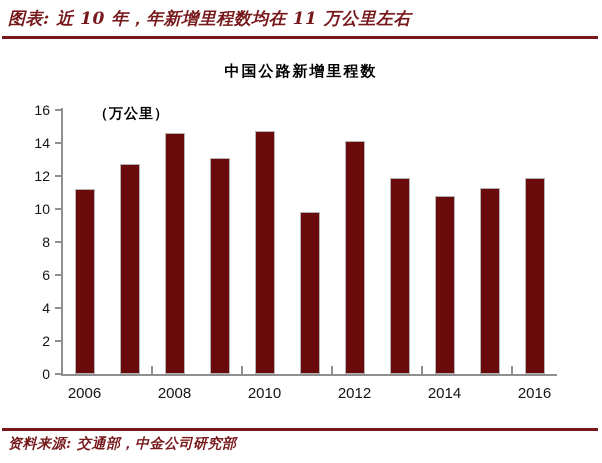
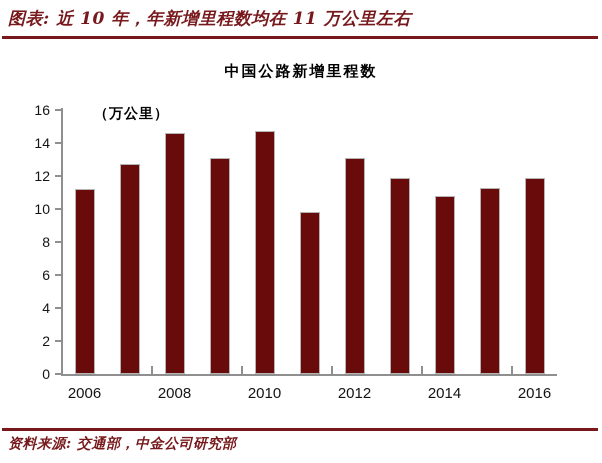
2012: 14.1 -> 13.1
